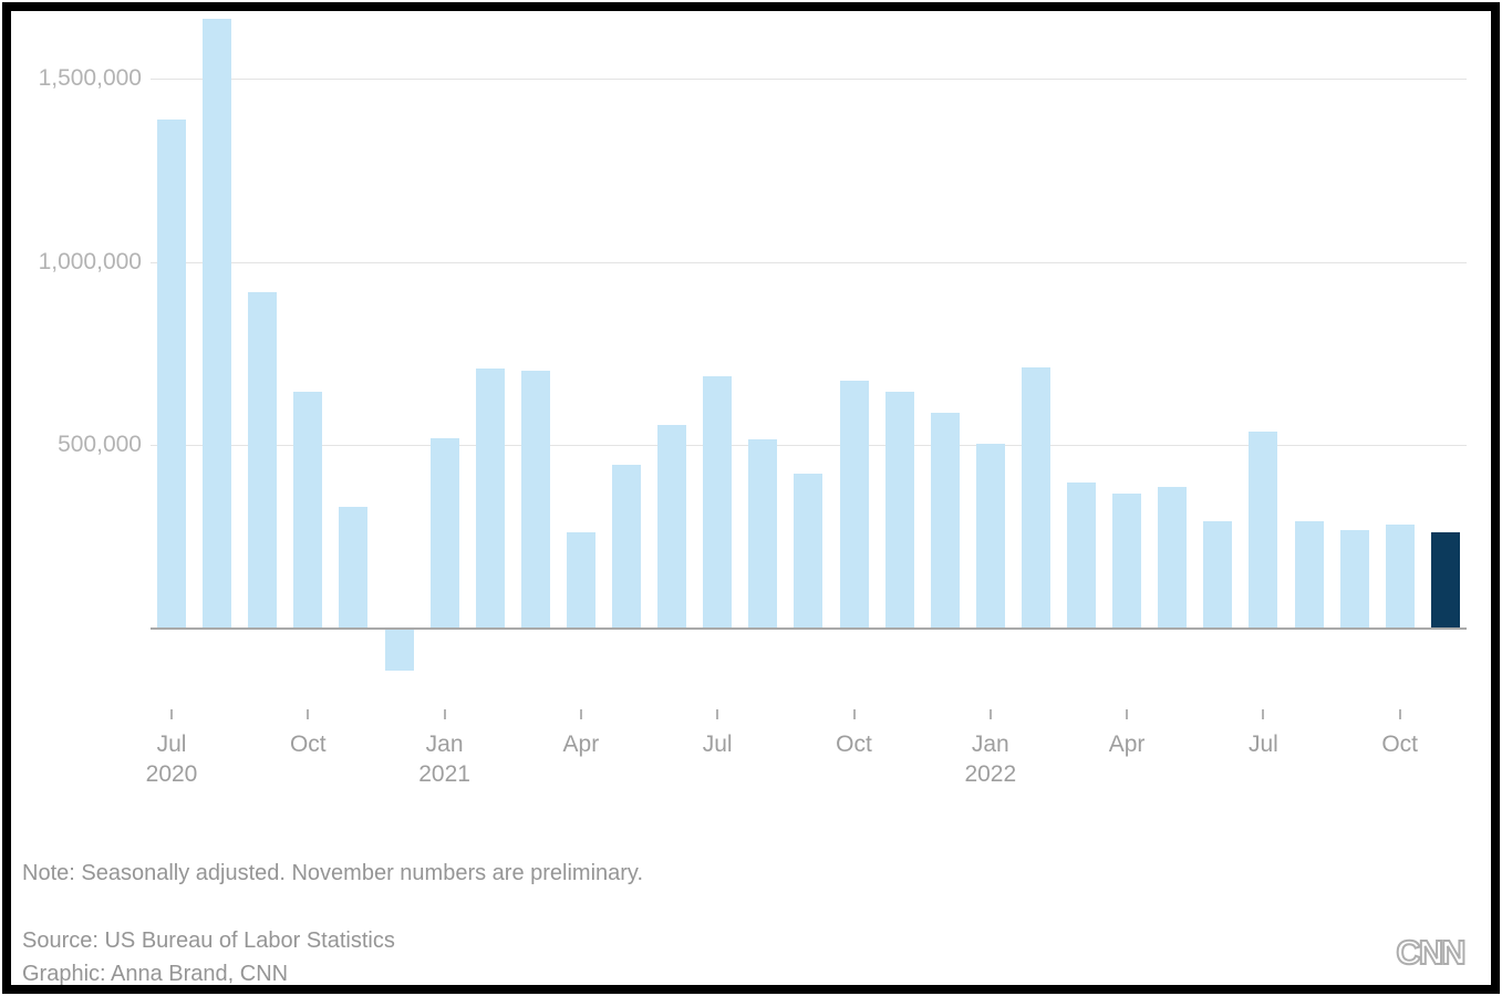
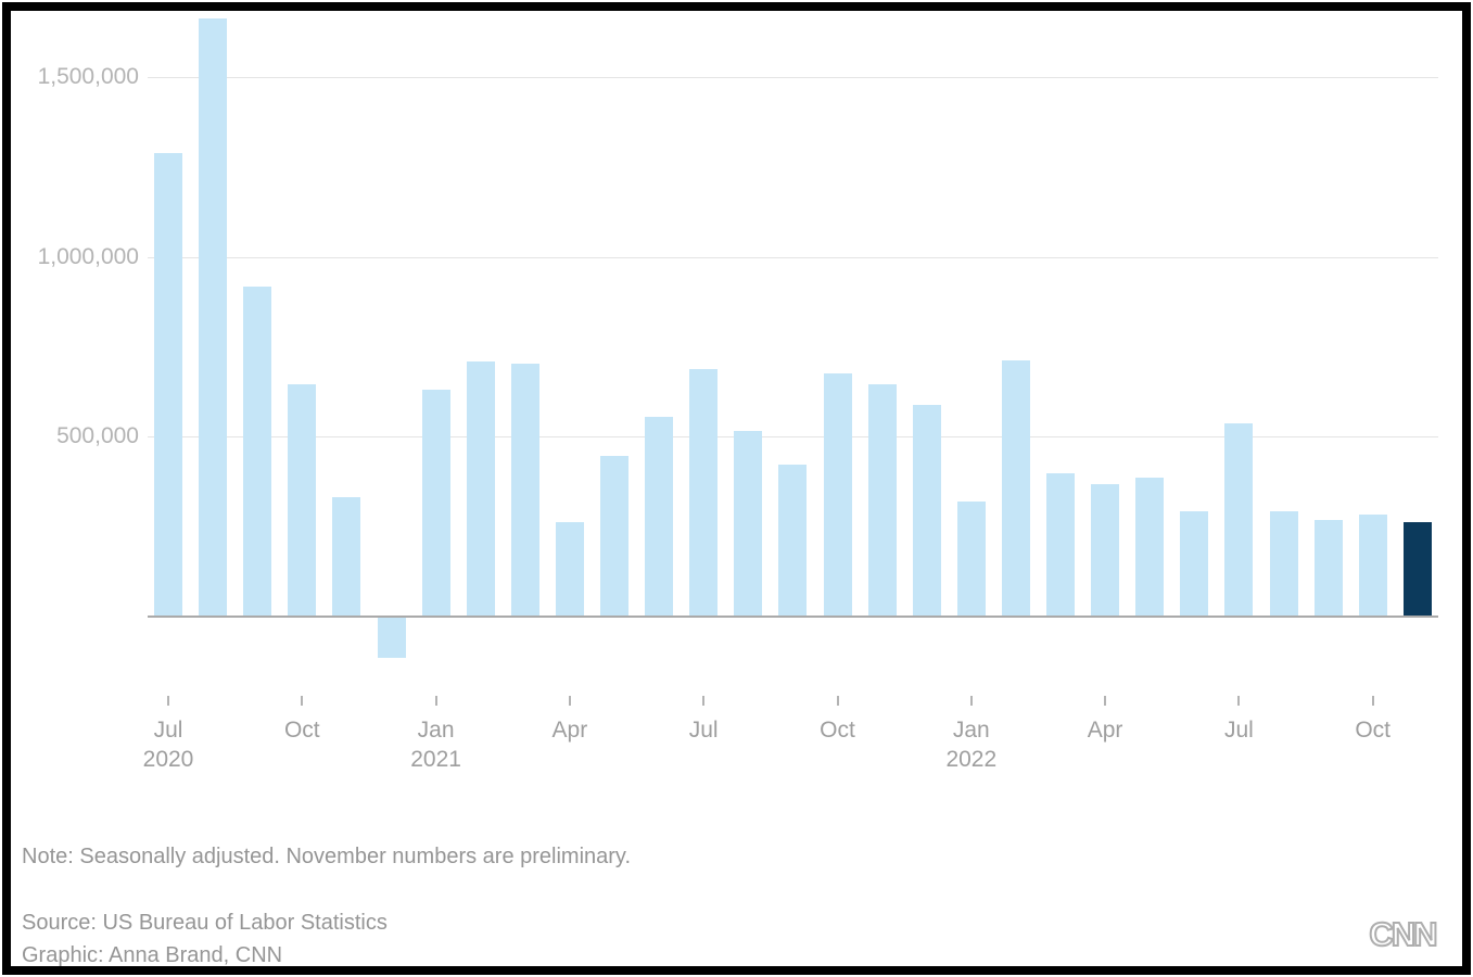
Jul 2020: 1390000 -> 1290000
Jan 2021: 520000 -> 630000
Jan 2022: 500000 -> 320000
